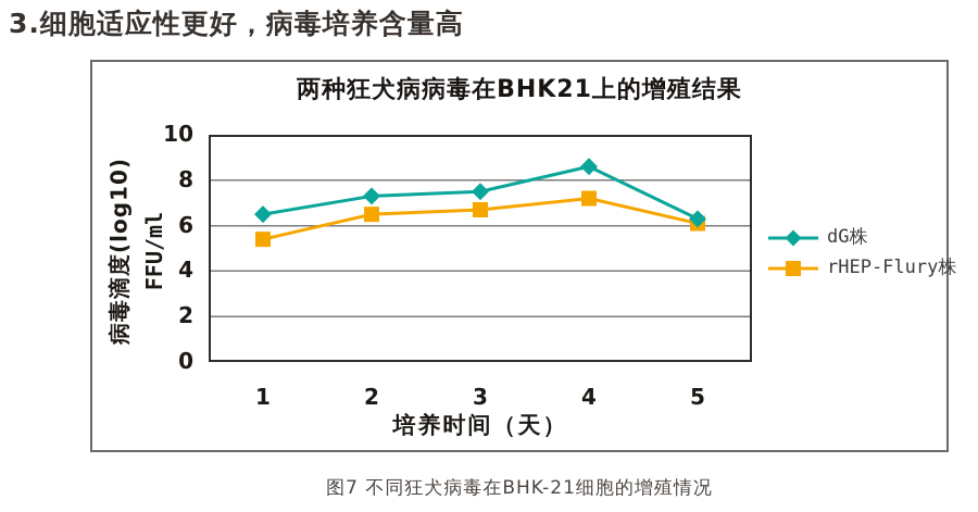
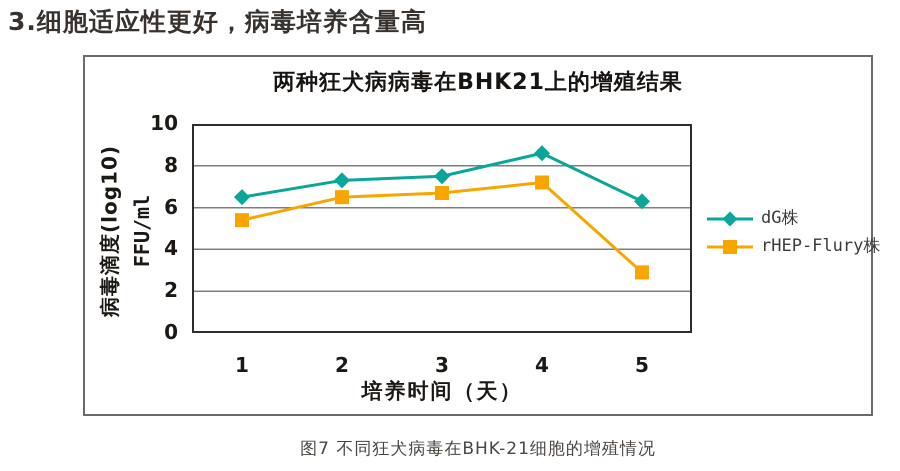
rHEP-Flury株/5: 6.1 -> 2.9
